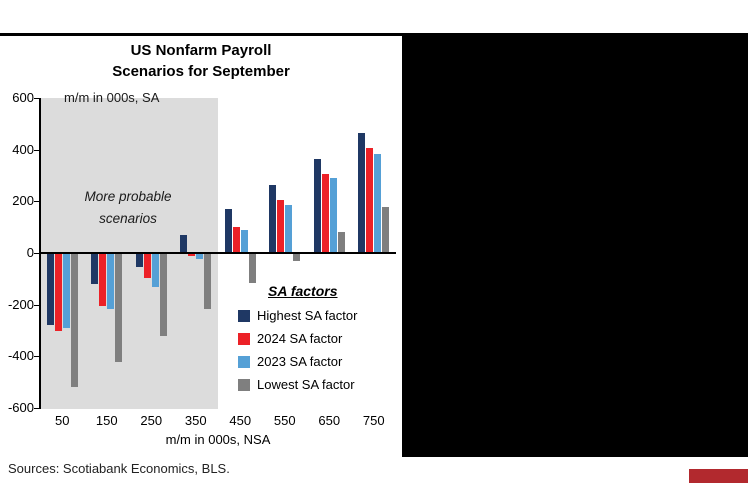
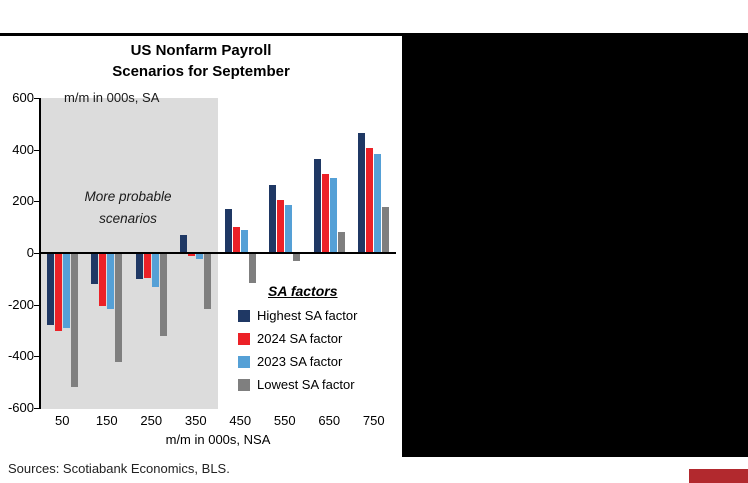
Highest SA factor/250: -60 -> -100
